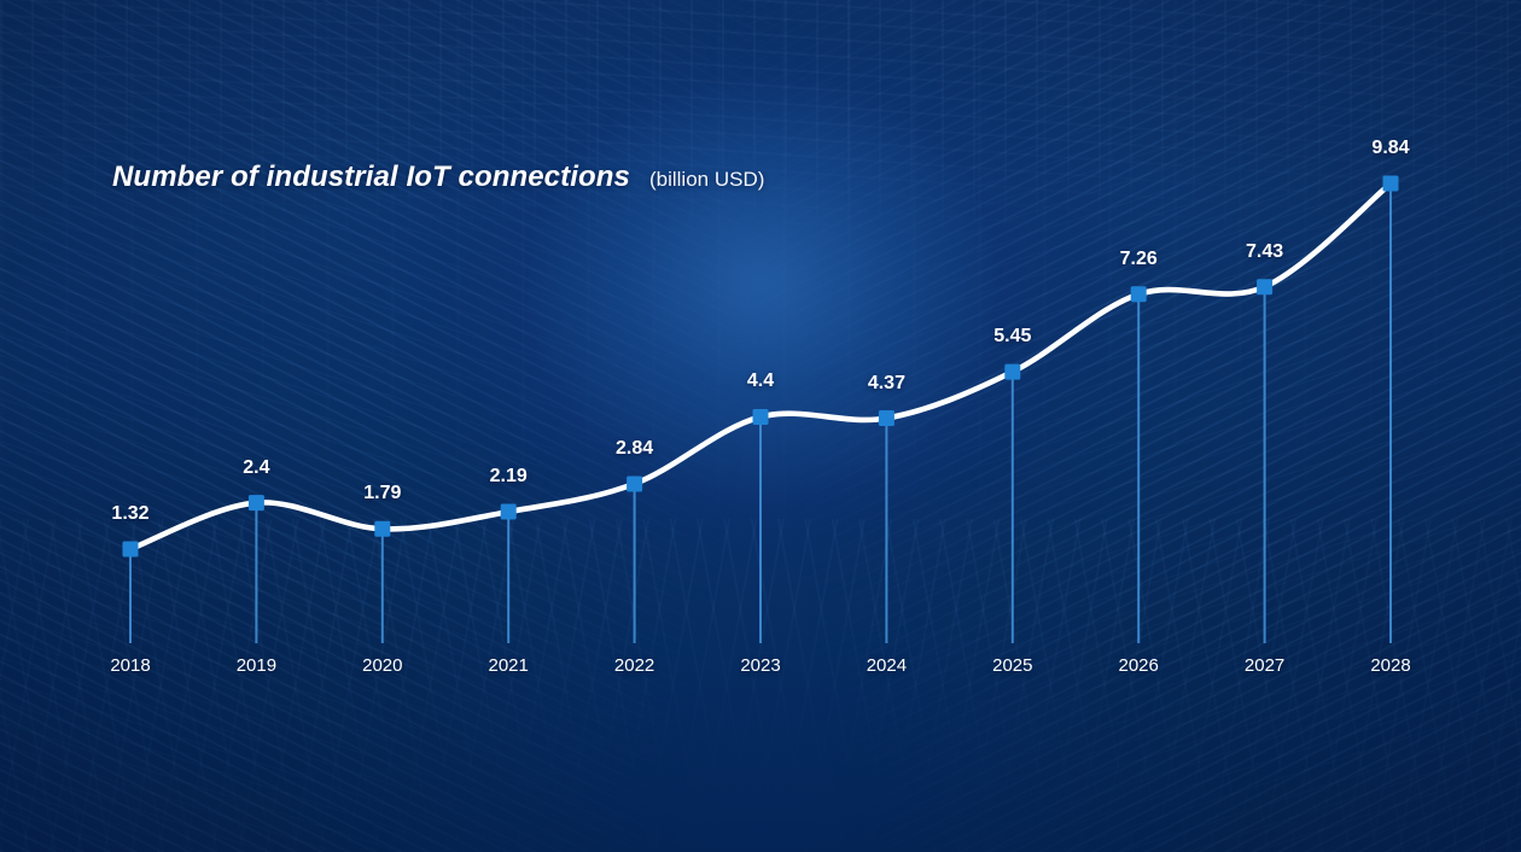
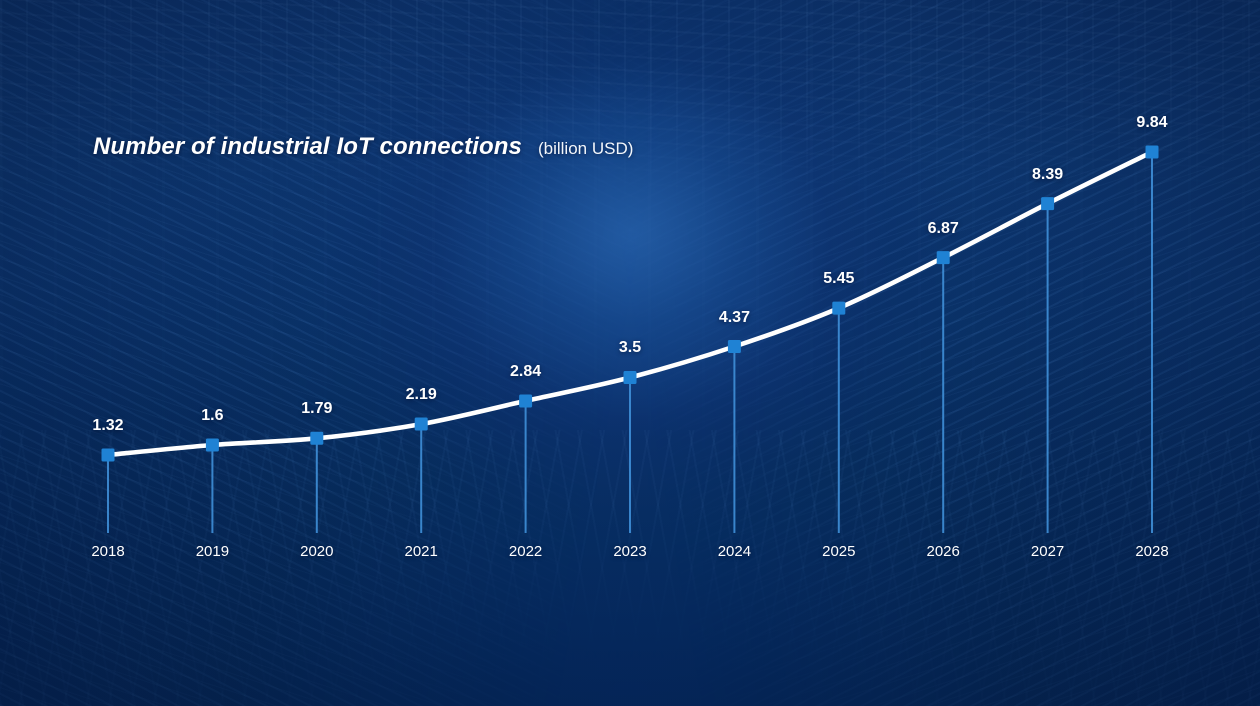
2019: 2.4 -> 1.6
2023: 4.4 -> 3.5
2026: 7.26 -> 6.87
2027: 7.43 -> 8.39
